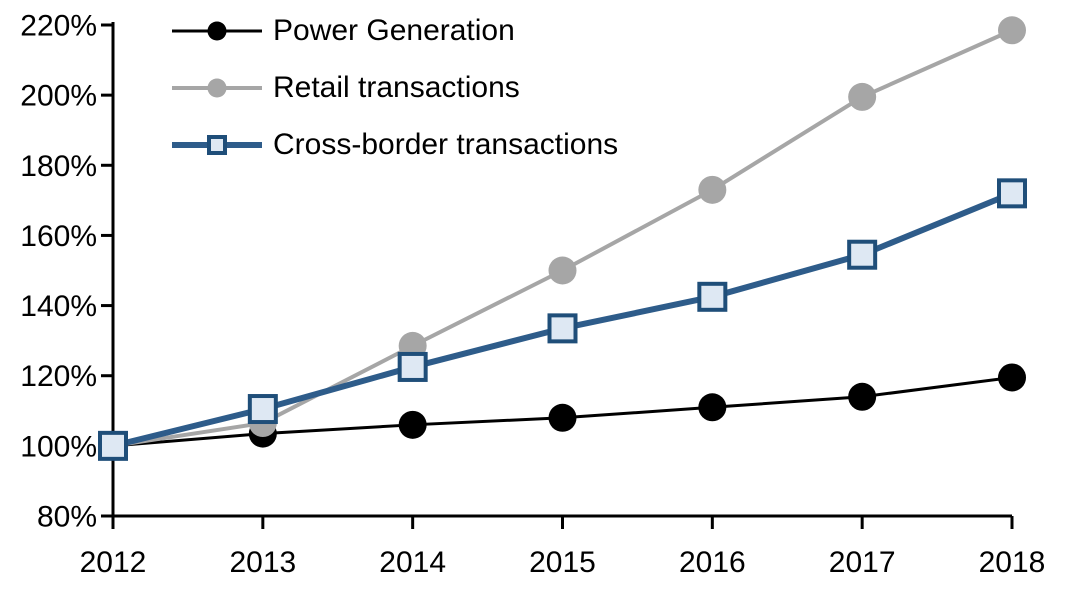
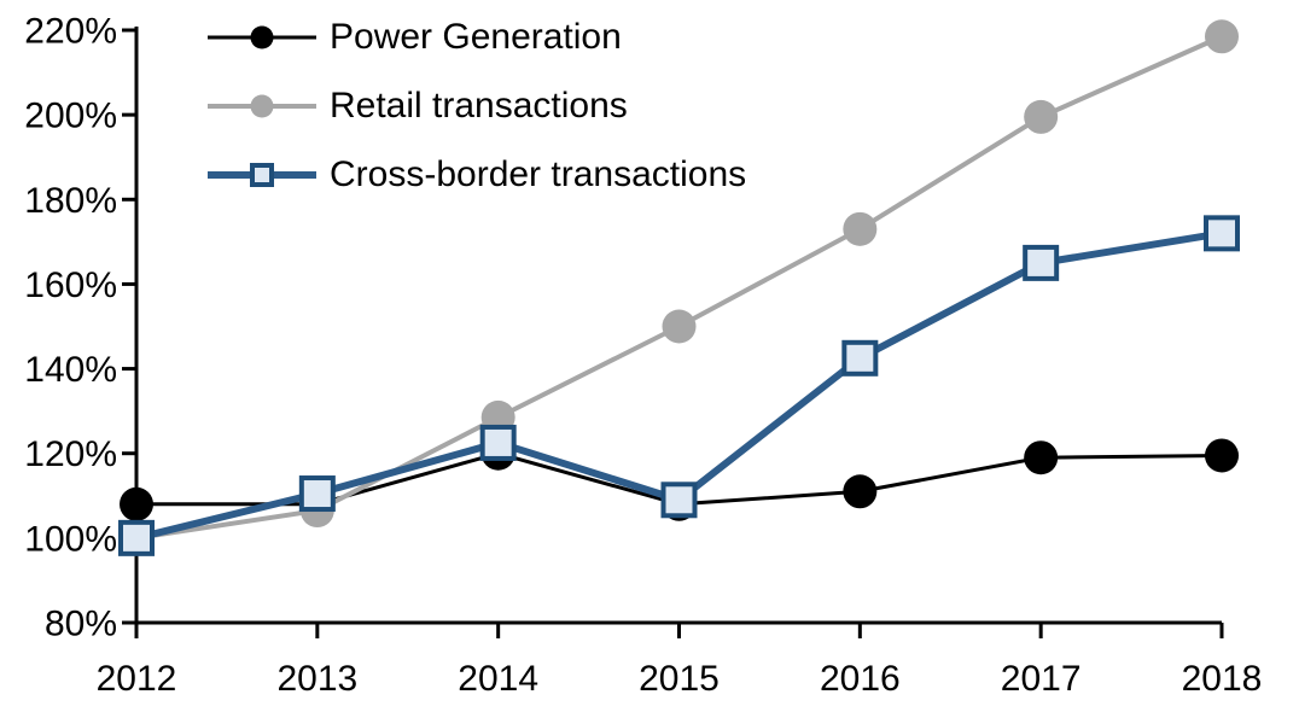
Power Generation/2012: 100% -> 108%
Power Generation/2013: 104% -> 108%
Power Generation/2014: 106% -> 120%
Cross-border transactions/2015: 134% -> 109%
Power Generation/2017: 114% -> 119%
Cross-border transactions/2017: 154% -> 165%
